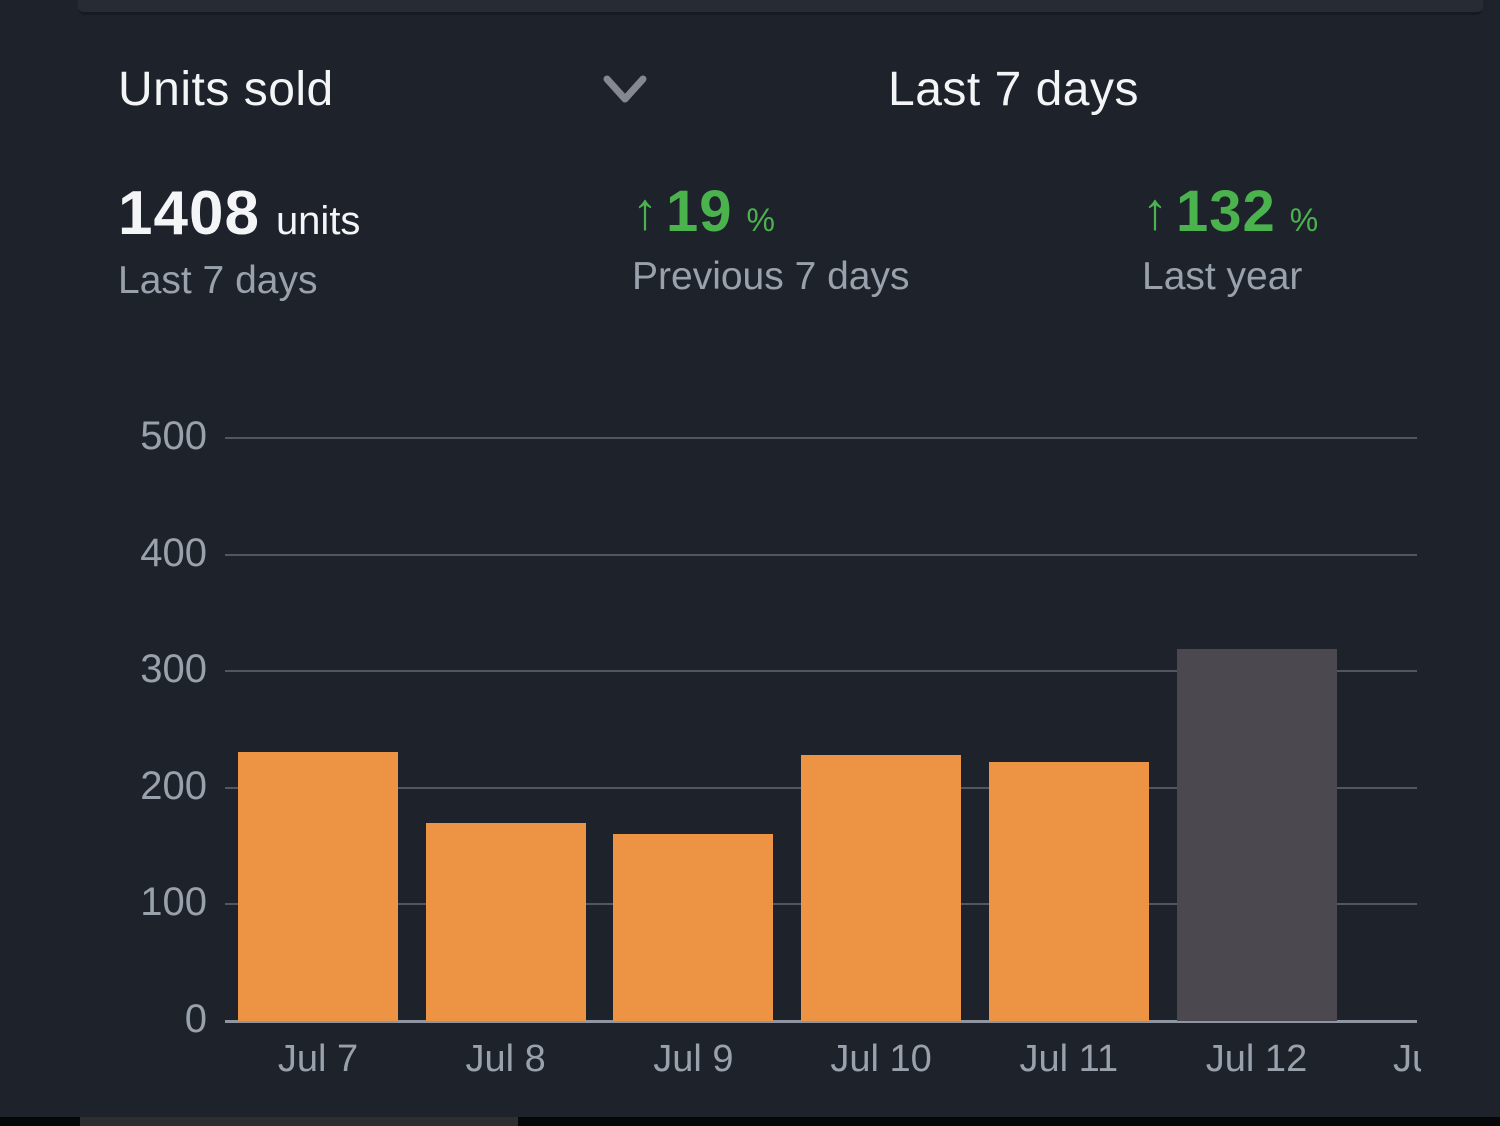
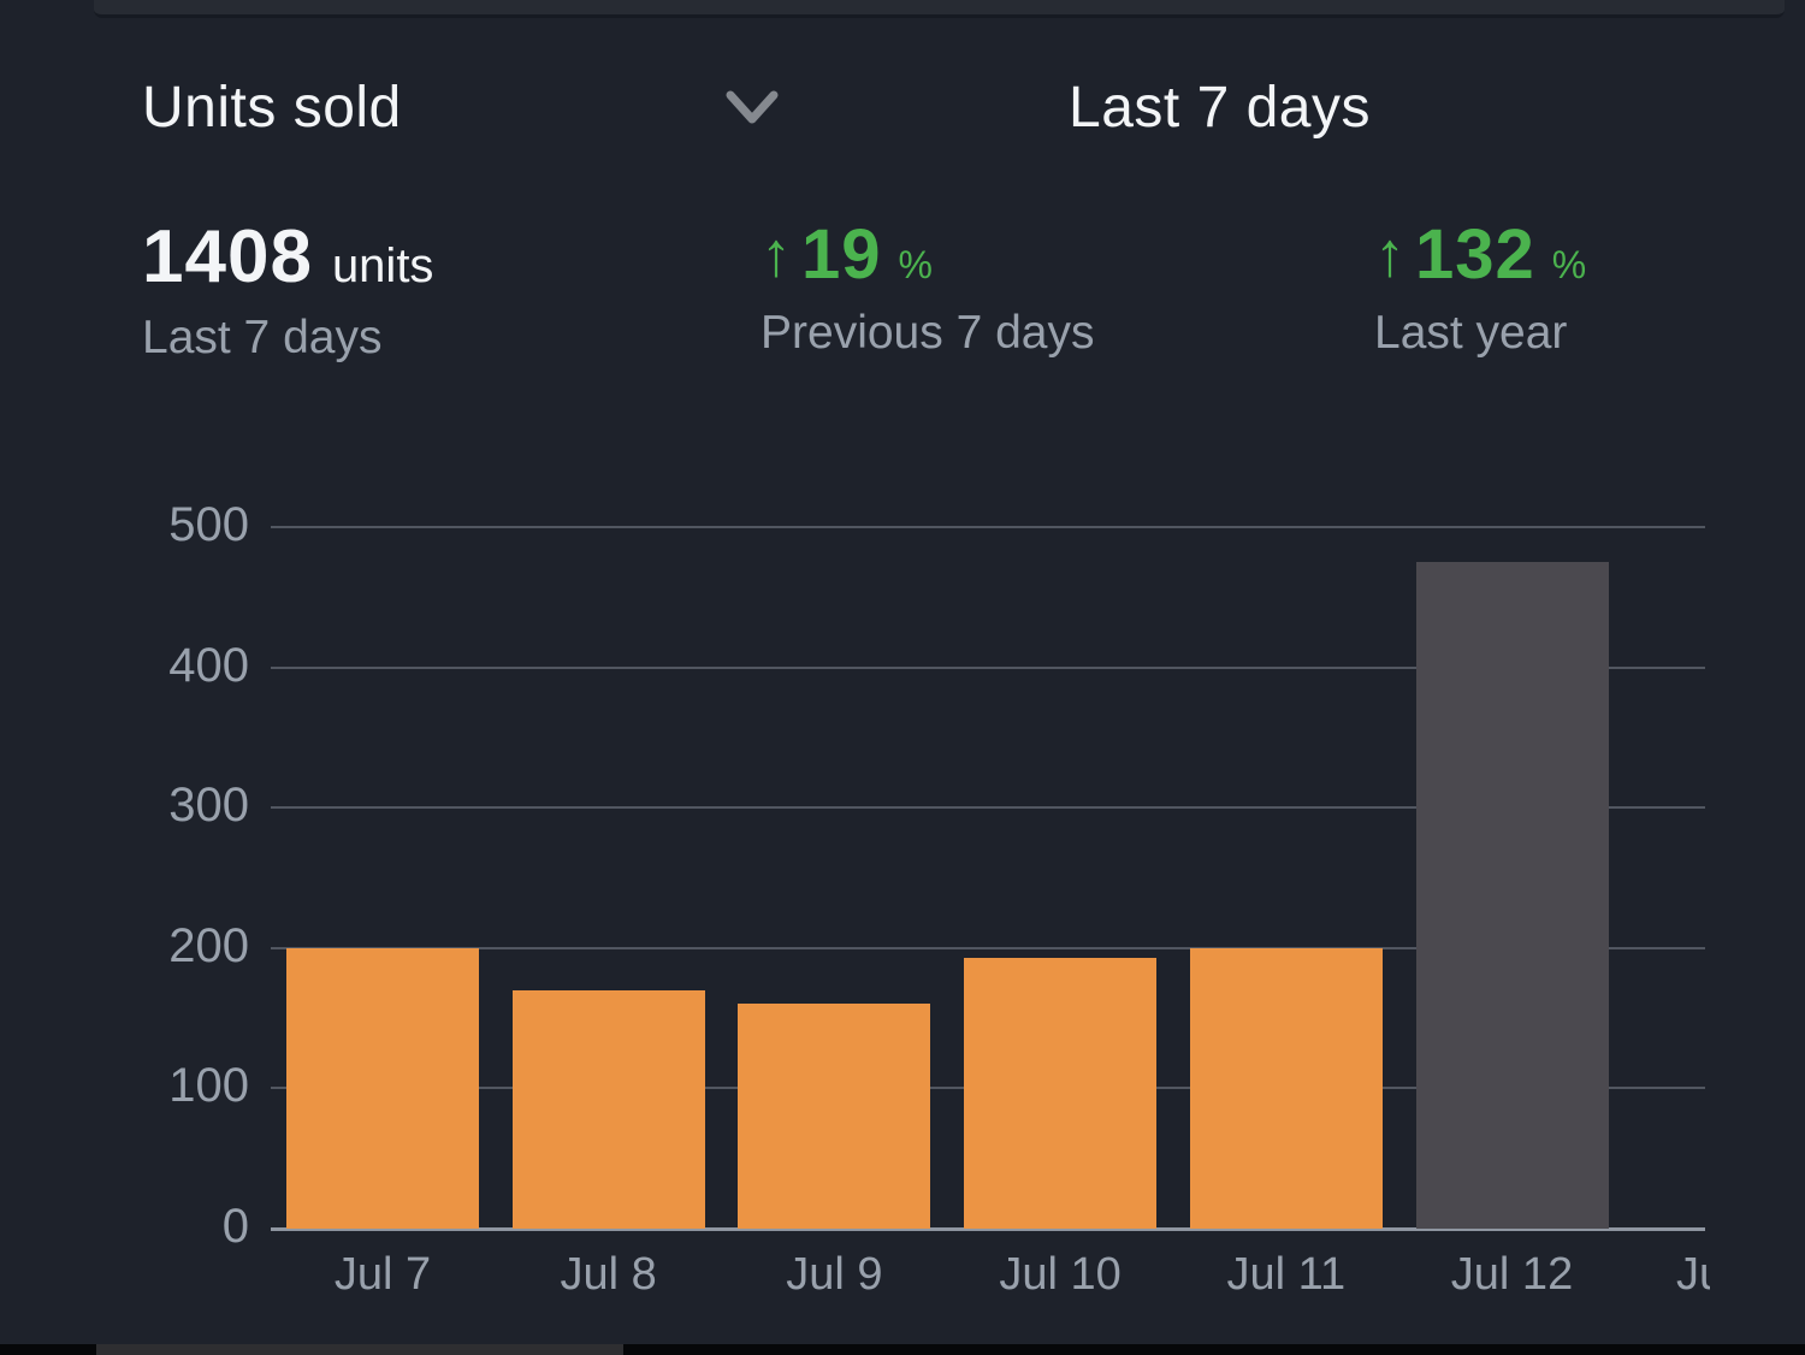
Jul 7: 231 -> 200
Jul 10: 228 -> 193
Jul 11: 222 -> 200
Jul 12: 319 -> 475
